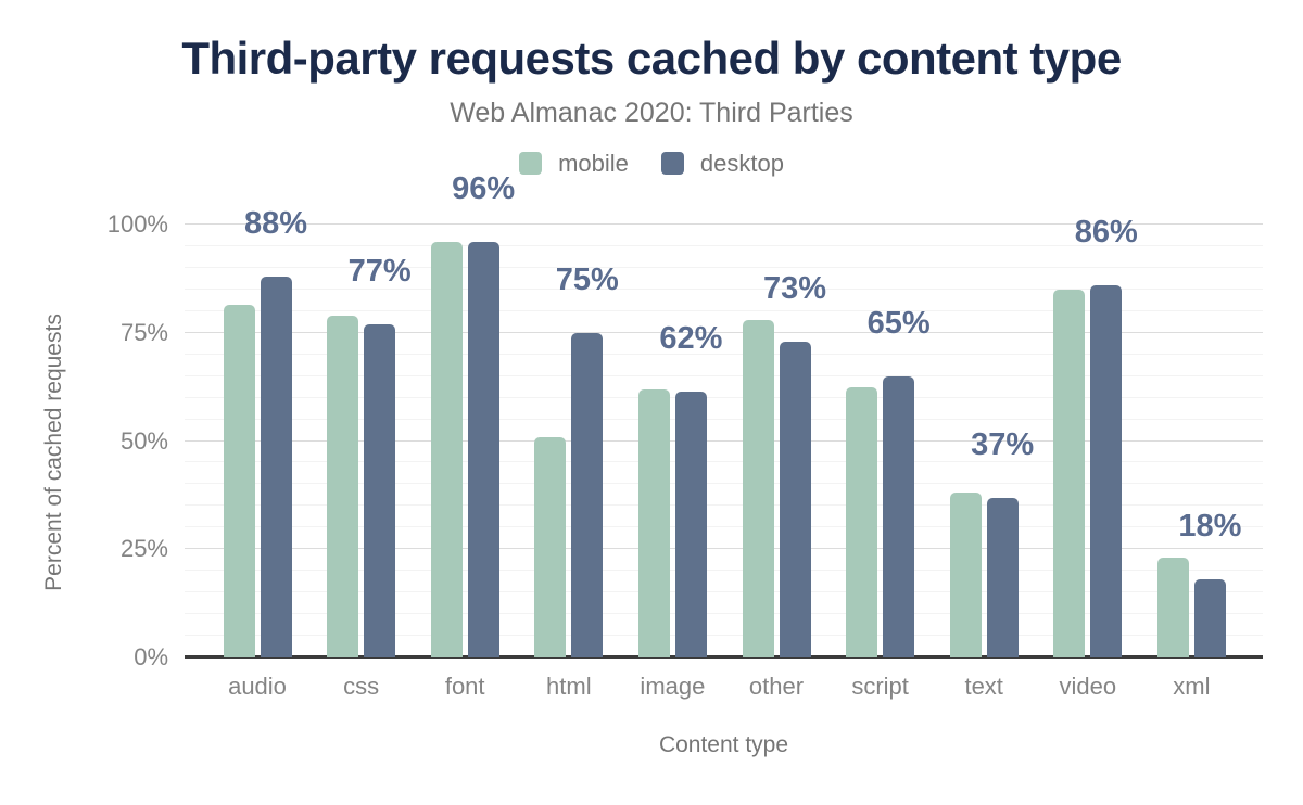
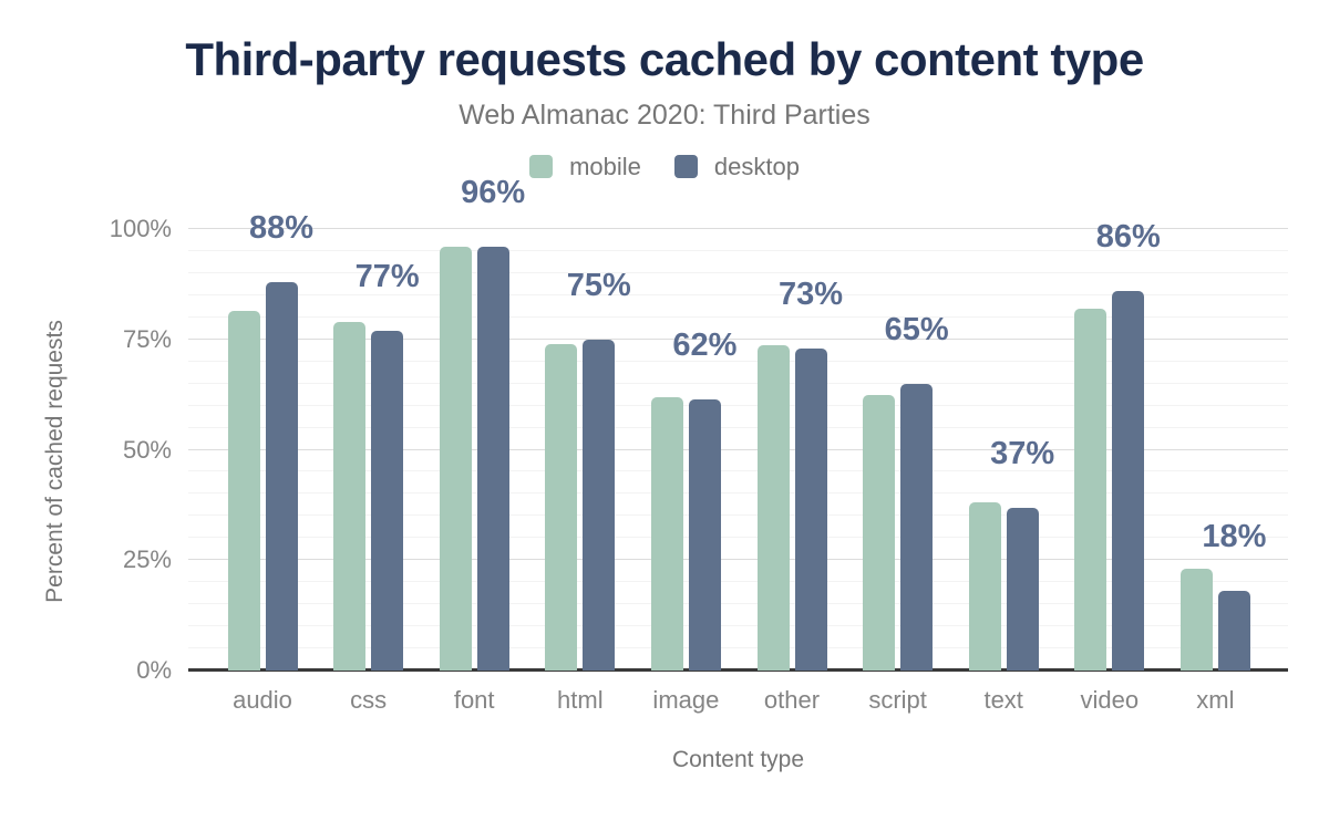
mobile/html: 51% -> 74%
mobile/other: 78% -> 74%
mobile/video: 85% -> 82%
